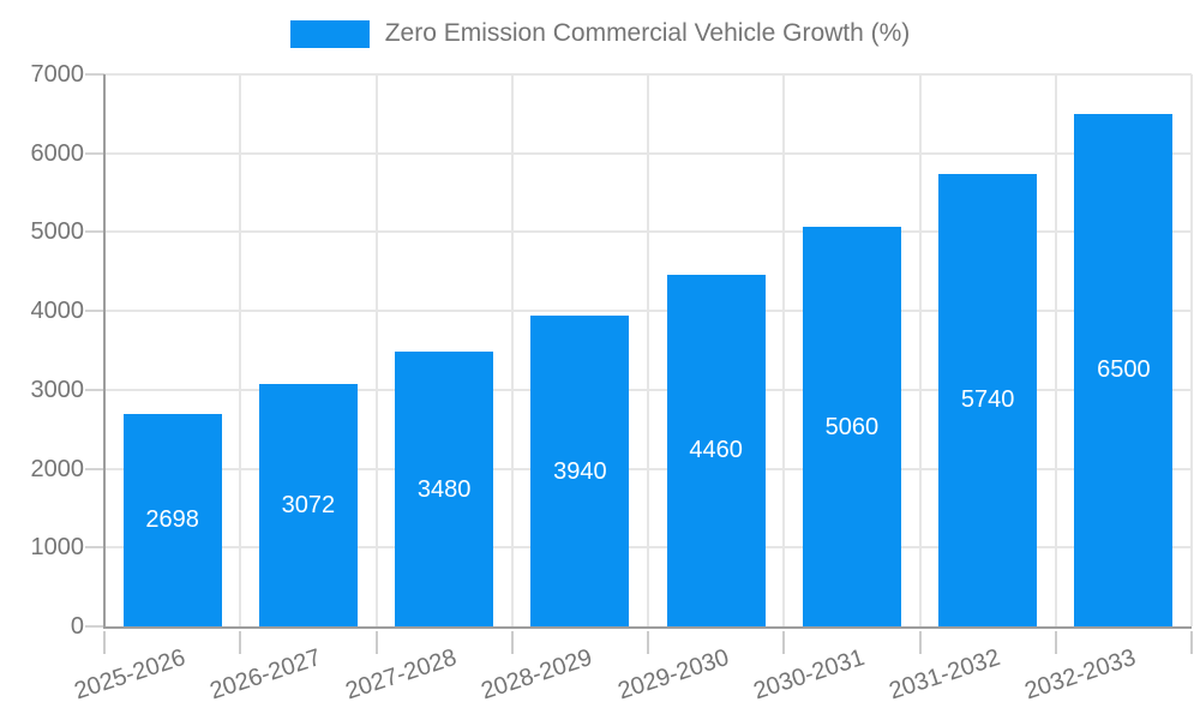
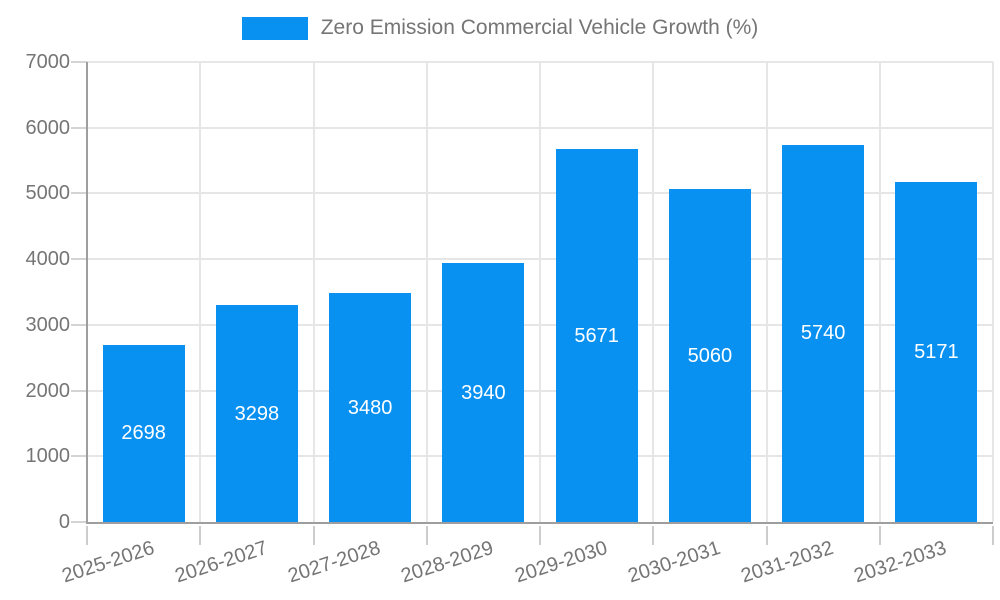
2026-2027: 3072 -> 3298
2029-2030: 4460 -> 5671
2032-2033: 6500 -> 5171
